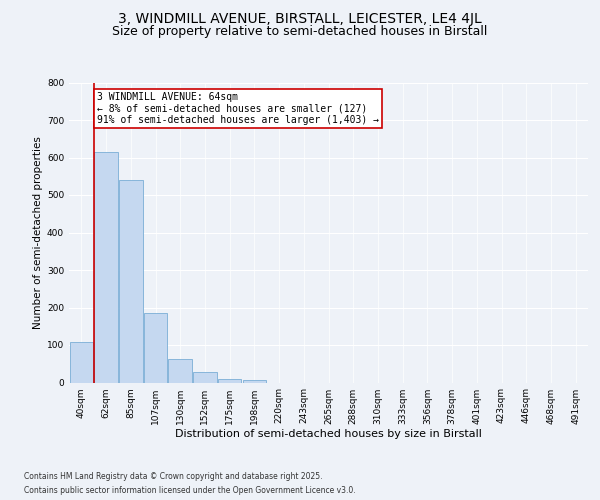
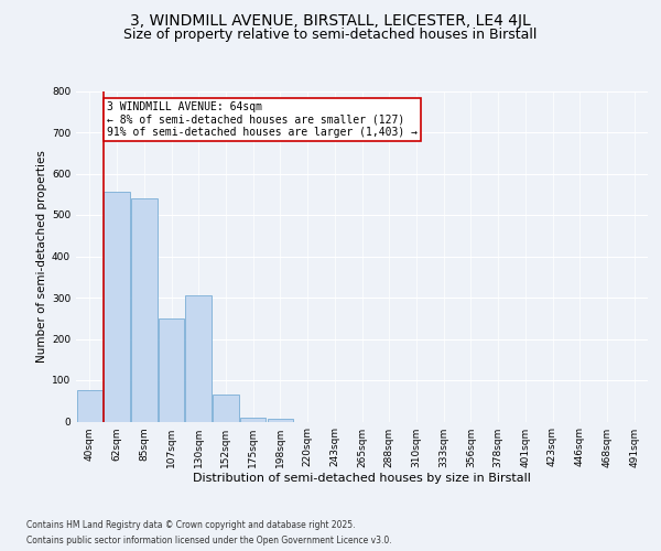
40sqm: 107 -> 75
62sqm: 615 -> 555
107sqm: 185 -> 250
130sqm: 62 -> 305
152sqm: 27 -> 65
